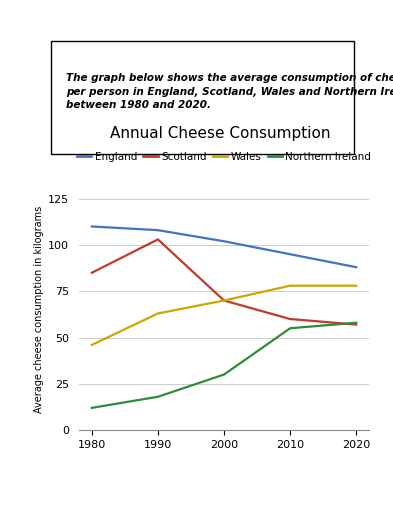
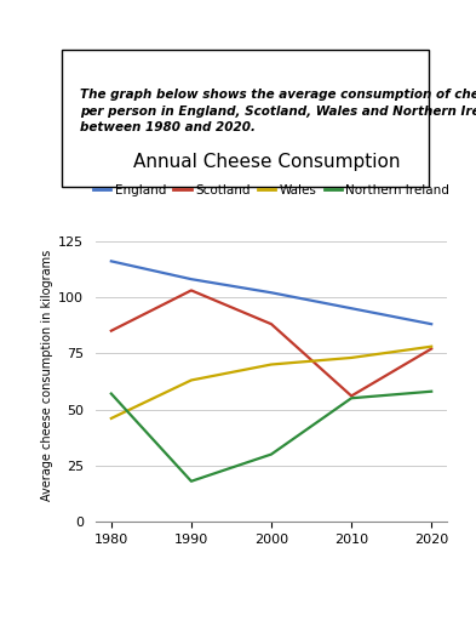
England/1980: 110 -> 116
Northern Ireland/1980: 12 -> 57
Scotland/2000: 70 -> 88
Scotland/2010: 60 -> 56
Wales/2010: 78 -> 73
Scotland/2020: 57 -> 77
